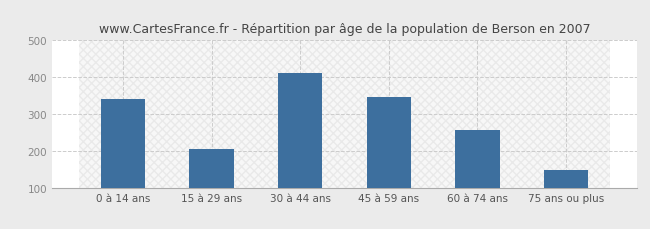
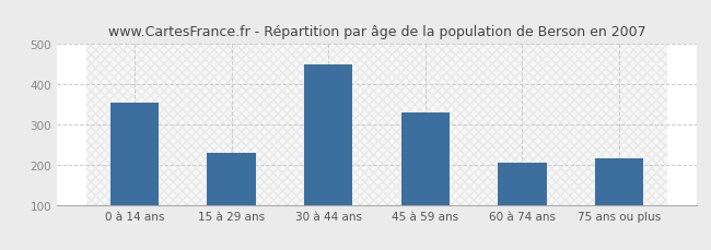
0 à 14 ans: 340 -> 355
15 à 29 ans: 205 -> 230
30 à 44 ans: 412 -> 450
45 à 59 ans: 347 -> 330
60 à 74 ans: 257 -> 205
75 ans ou plus: 148 -> 215
